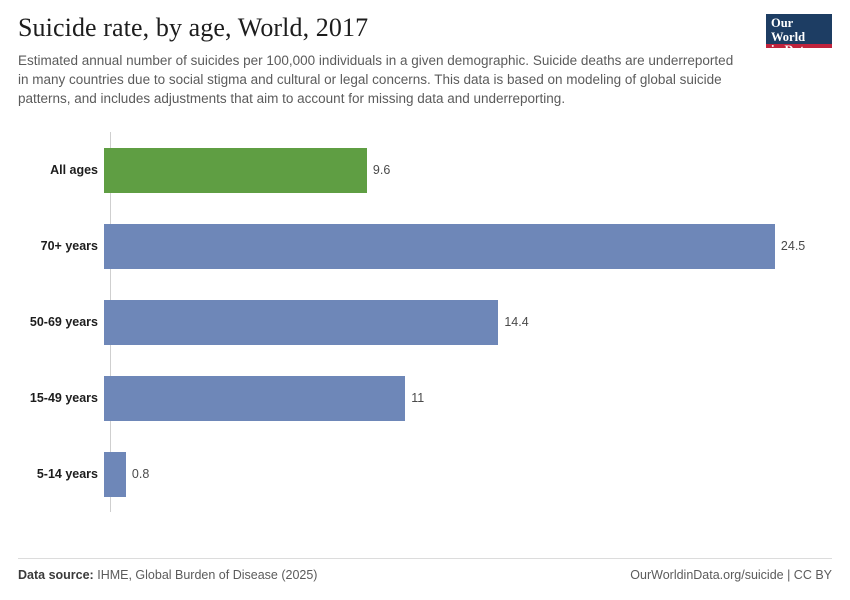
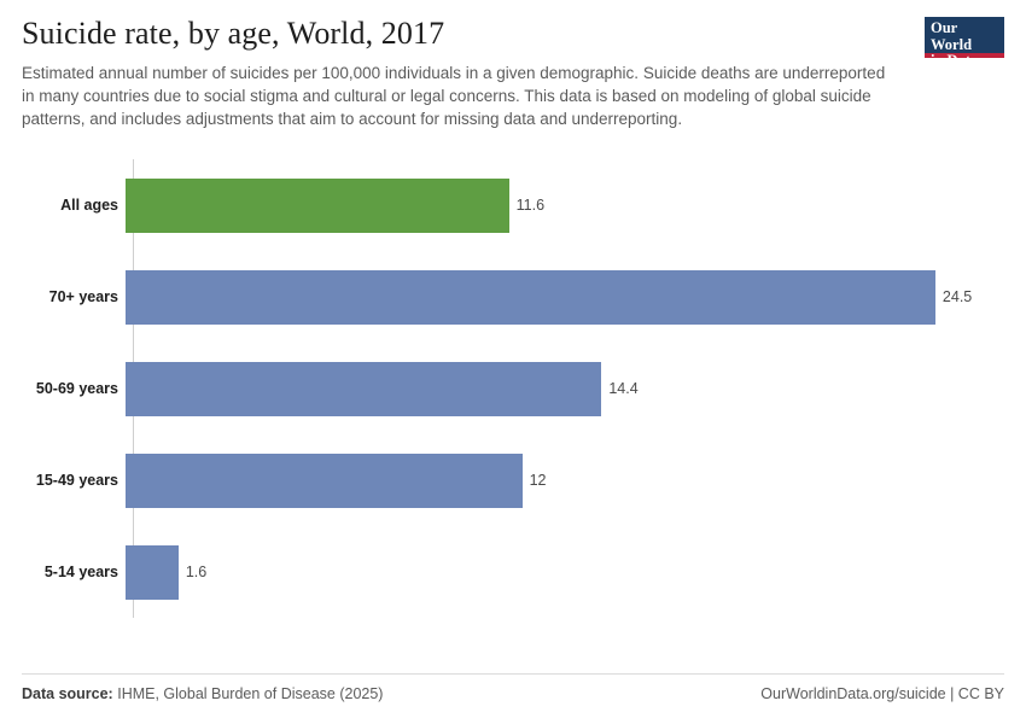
All ages: 9.6 -> 11.6
15-49 years: 11 -> 12
5-14 years: 0.8 -> 1.6
